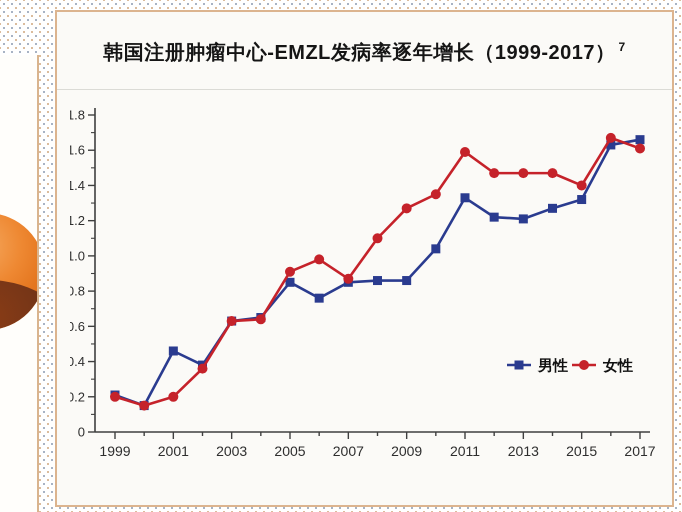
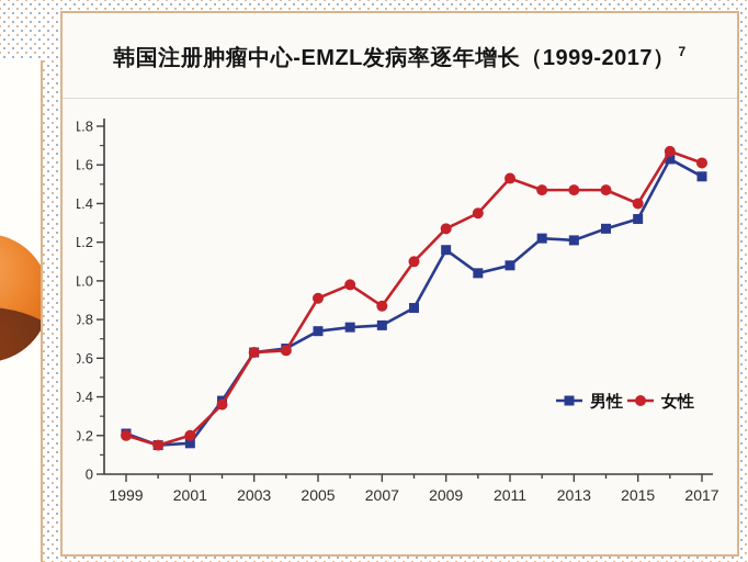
男性/2001: 0.46 -> 0.16
男性/2005: 0.85 -> 0.74
男性/2007: 0.85 -> 0.77
男性/2009: 0.86 -> 1.16
男性/2011: 1.33 -> 1.08
女性/2011: 1.59 -> 1.53
男性/2017: 1.66 -> 1.54
